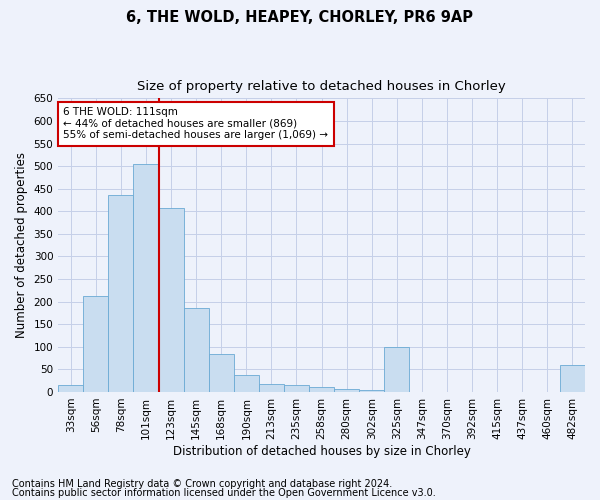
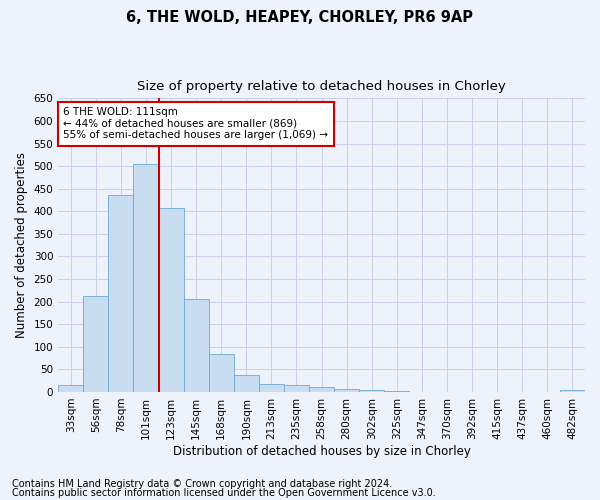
145sqm: 185 -> 205
325sqm: 100 -> 2
482sqm: 60 -> 4
